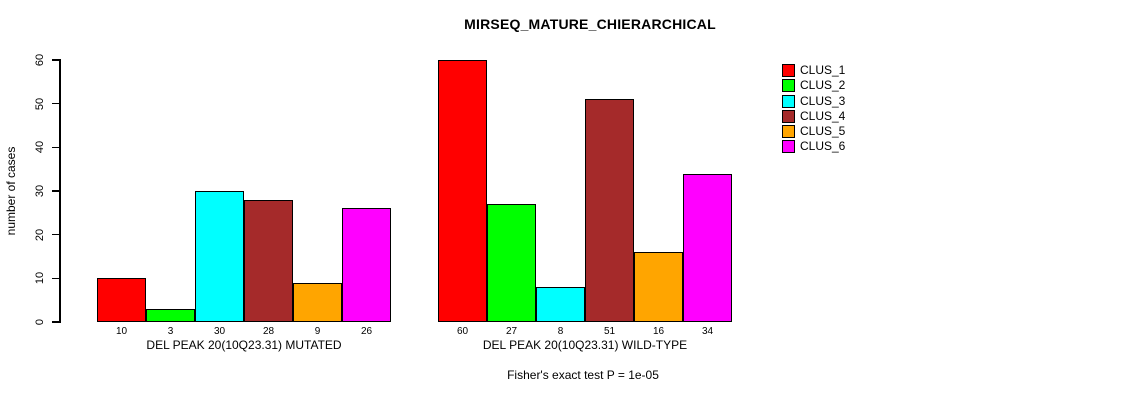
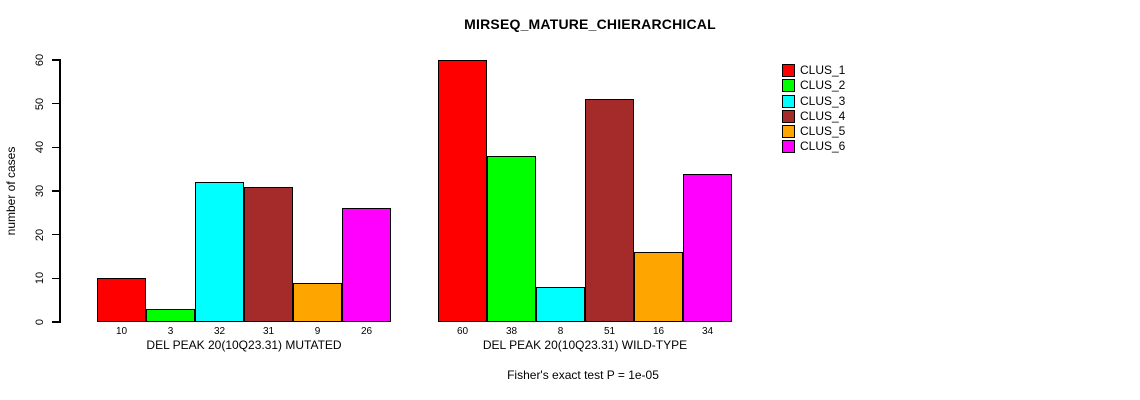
CLUS_3/DEL PEAK 20(10Q23.31) MUTATED: 30 -> 32
CLUS_4/DEL PEAK 20(10Q23.31) MUTATED: 28 -> 31
CLUS_2/DEL PEAK 20(10Q23.31) WILD-TYPE: 27 -> 38
